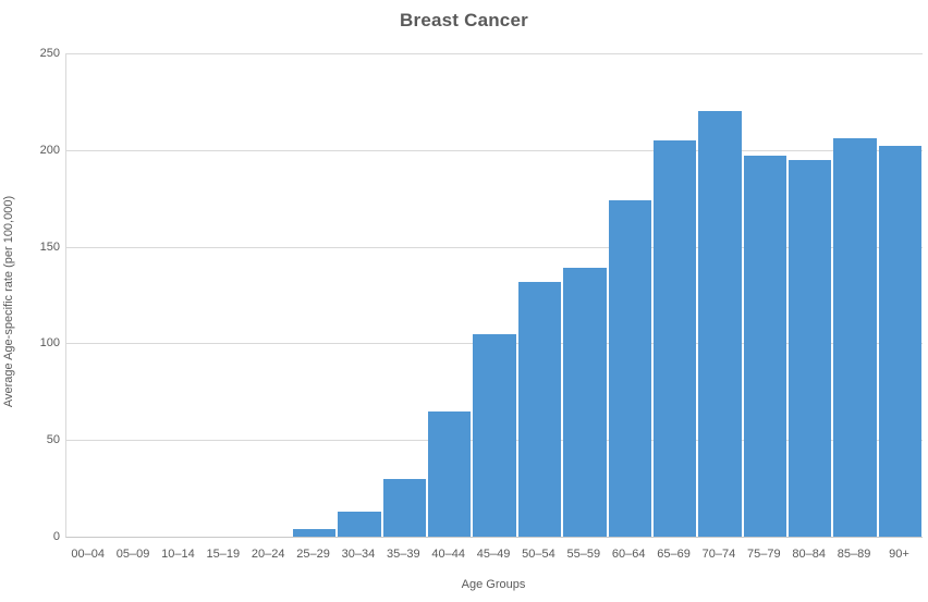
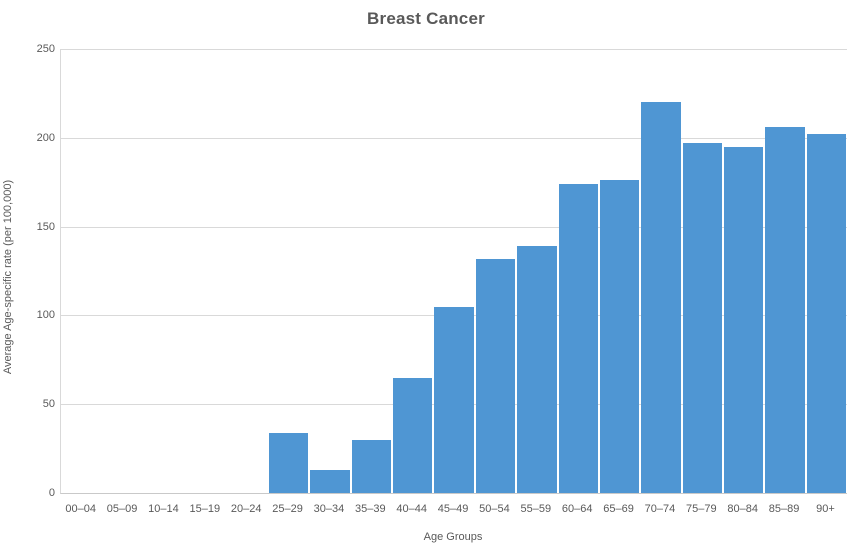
25–29: 4 -> 34
65–69: 205 -> 176
